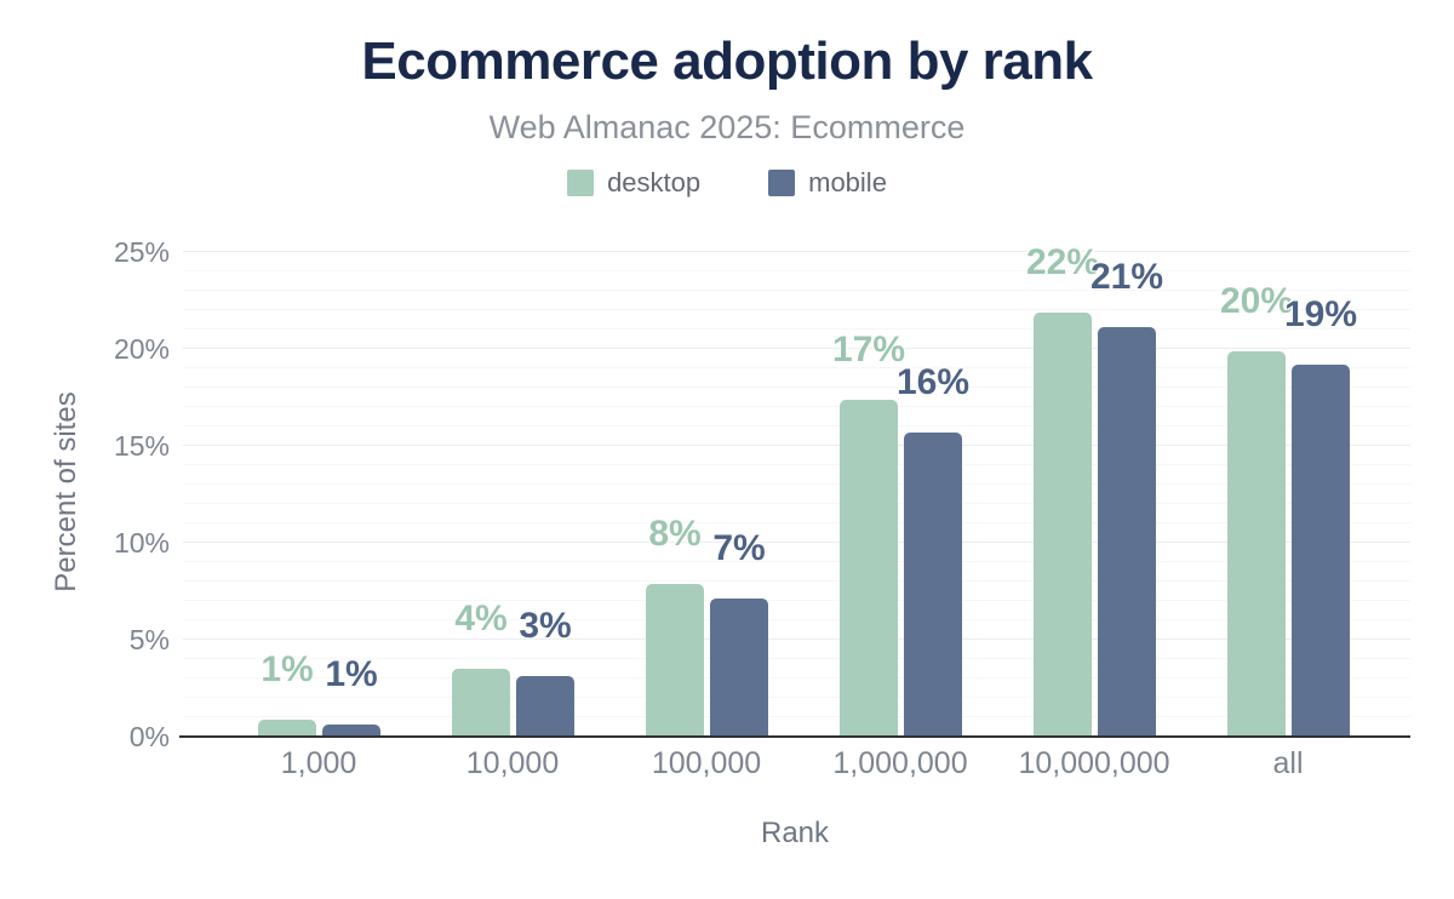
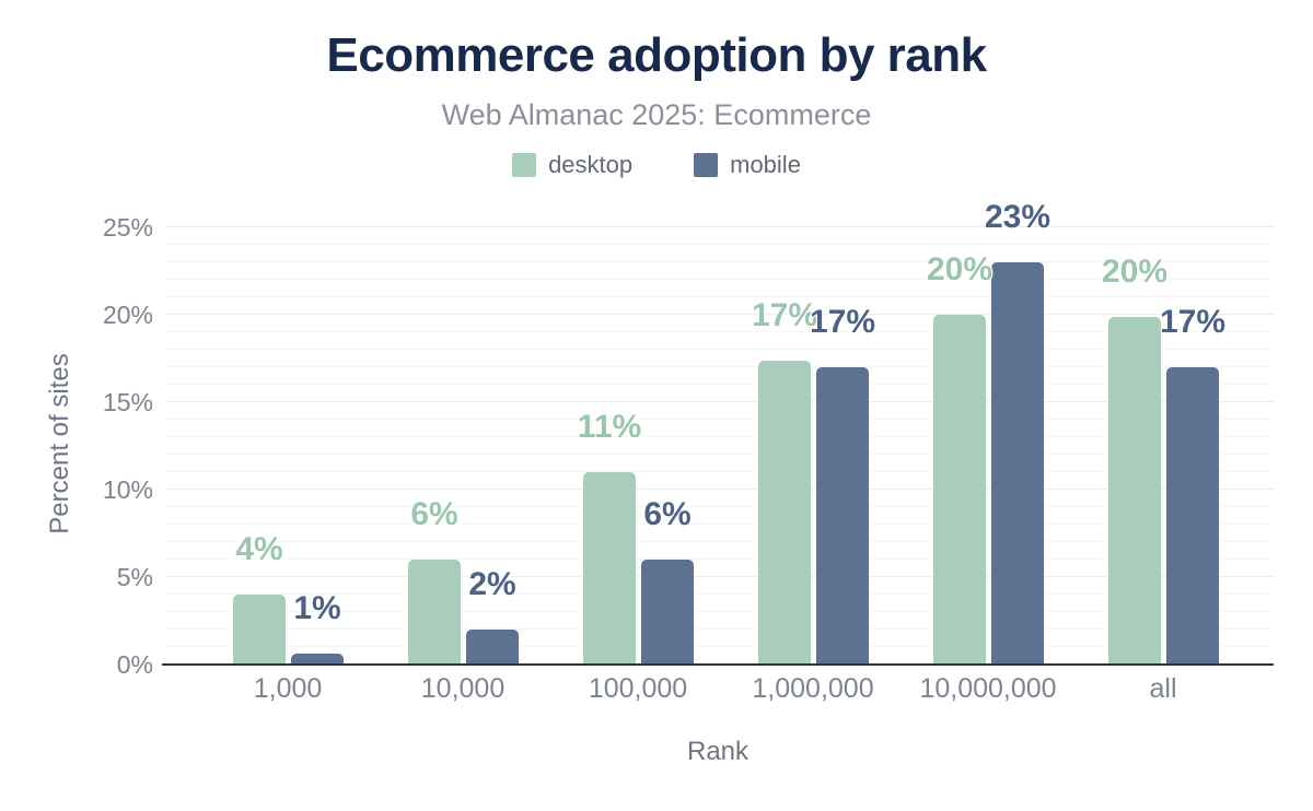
desktop/1,000: 1% -> 4%
desktop/10,000: 4% -> 6%
mobile/10,000: 3% -> 2%
desktop/100,000: 8% -> 11%
mobile/100,000: 7% -> 6%
mobile/1,000,000: 16% -> 17%
desktop/10,000,000: 22% -> 20%
mobile/10,000,000: 21% -> 23%
mobile/all: 19% -> 17%
